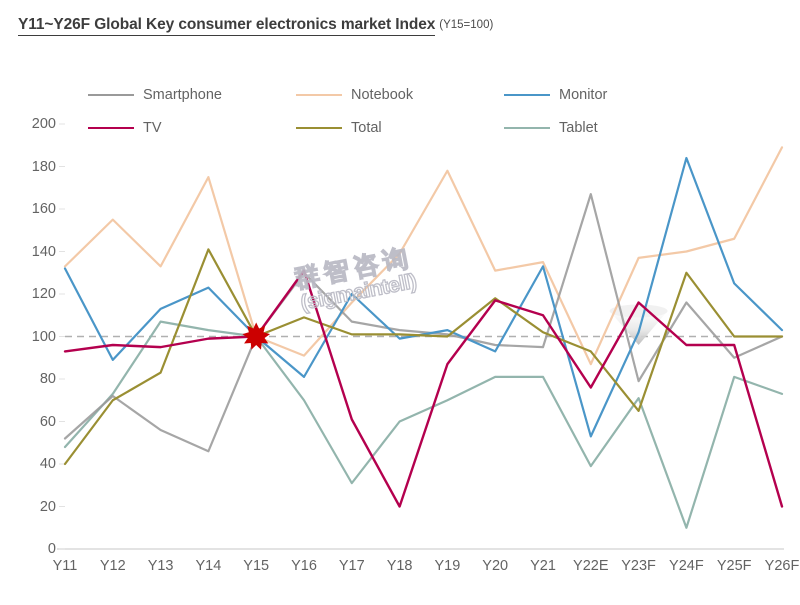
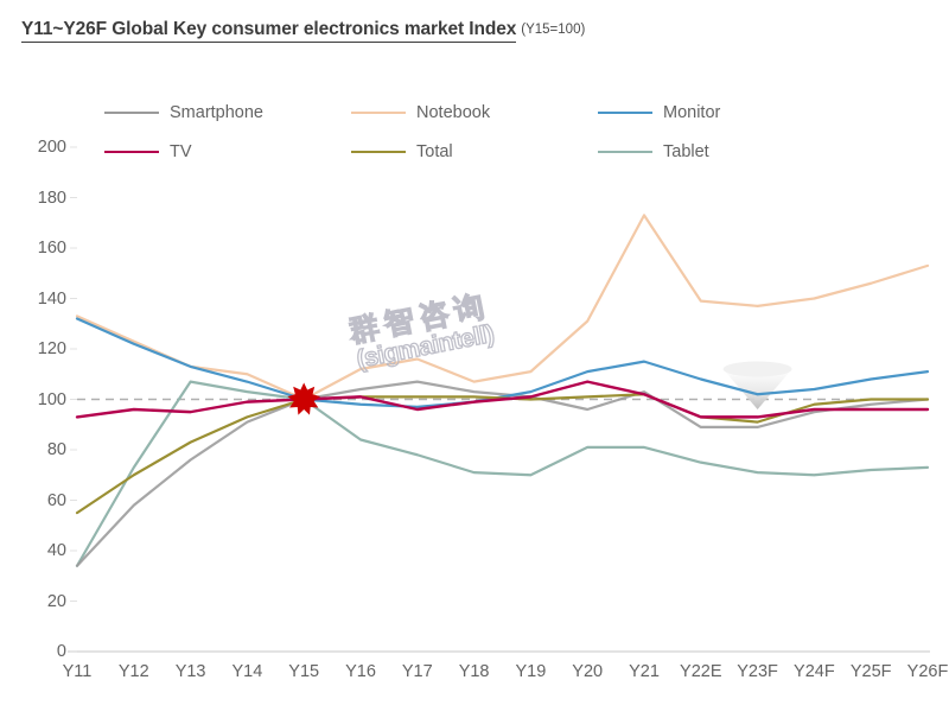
Smartphone/Y11: 52 -> 34
Total/Y11: 40 -> 55
Tablet/Y11: 48 -> 34
Smartphone/Y12: 72 -> 58
Notebook/Y12: 155 -> 123
Monitor/Y12: 89 -> 122
Smartphone/Y13: 56 -> 76
Notebook/Y13: 133 -> 113
Smartphone/Y14: 46 -> 91
Notebook/Y14: 175 -> 110
Monitor/Y14: 123 -> 107
Total/Y14: 141 -> 93
Smartphone/Y16: 130 -> 104
Notebook/Y16: 91 -> 112
Monitor/Y16: 81 -> 98
TV/Y16: 131 -> 101
Total/Y16: 109 -> 101
Tablet/Y16: 70 -> 84
Monitor/Y17: 120 -> 97
TV/Y17: 61 -> 96
Tablet/Y17: 31 -> 78
Notebook/Y18: 139 -> 107
TV/Y18: 20 -> 99
Tablet/Y18: 60 -> 71
Notebook/Y19: 178 -> 111
TV/Y19: 87 -> 101
Monitor/Y20: 93 -> 111
TV/Y20: 117 -> 107
Total/Y20: 118 -> 101
Smartphone/Y21: 95 -> 103
Notebook/Y21: 135 -> 173
Monitor/Y21: 133 -> 115
TV/Y21: 110 -> 102
Smartphone/Y22E: 167 -> 89
Notebook/Y22E: 87 -> 139
Monitor/Y22E: 53 -> 108
TV/Y22E: 76 -> 93
Tablet/Y22E: 39 -> 75
Smartphone/Y23F: 79 -> 89
TV/Y23F: 116 -> 93
Total/Y23F: 65 -> 91
Smartphone/Y24F: 116 -> 95
Monitor/Y24F: 184 -> 104
Total/Y24F: 130 -> 98
Tablet/Y24F: 10 -> 70
Smartphone/Y25F: 90 -> 98
Monitor/Y25F: 125 -> 108
Tablet/Y25F: 81 -> 72
Notebook/Y26F: 189 -> 153
Monitor/Y26F: 103 -> 111
TV/Y26F: 20 -> 96
